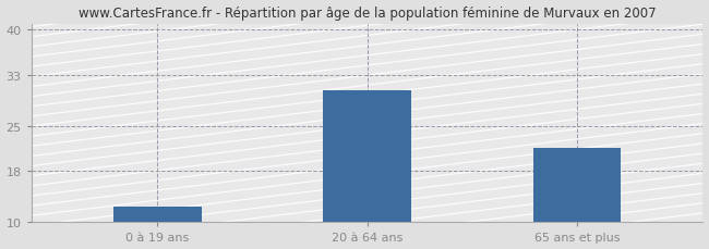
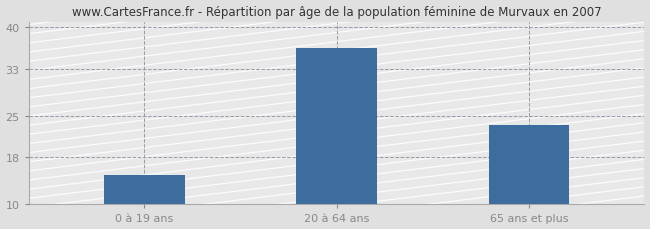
0 à 19 ans: 12.4 -> 15.0
20 à 64 ans: 30.6 -> 36.5
65 ans et plus: 21.6 -> 23.5
